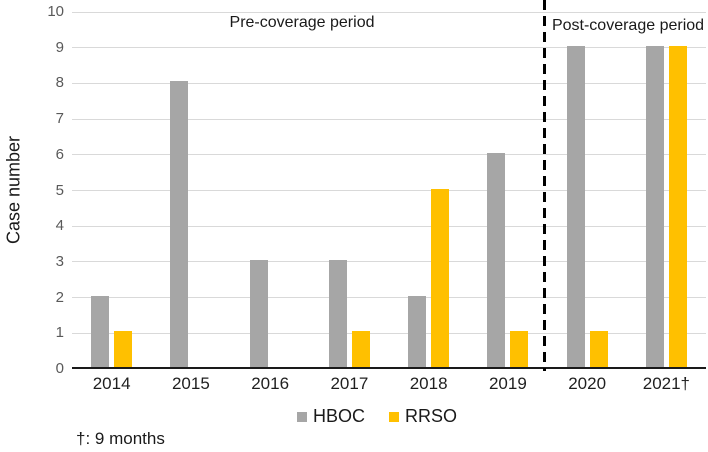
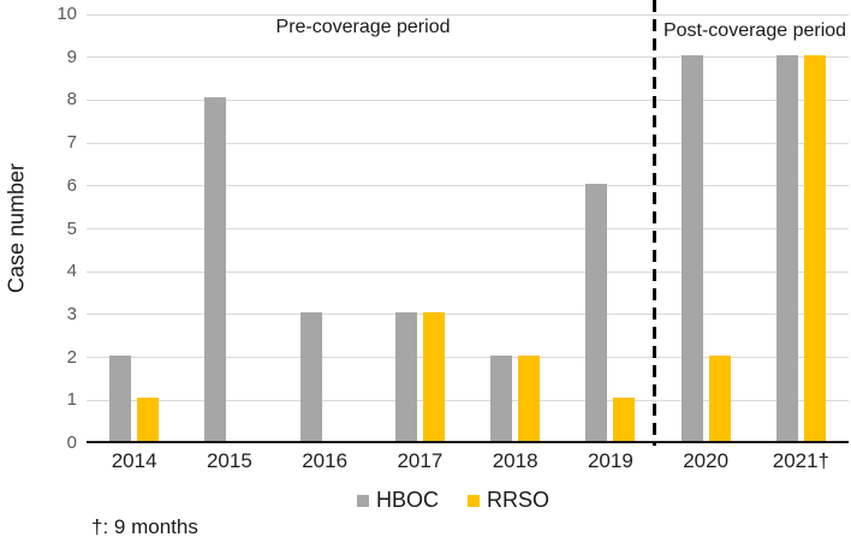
RRSO/2017: 1 -> 3
RRSO/2018: 5 -> 2
RRSO/2020: 1 -> 2
